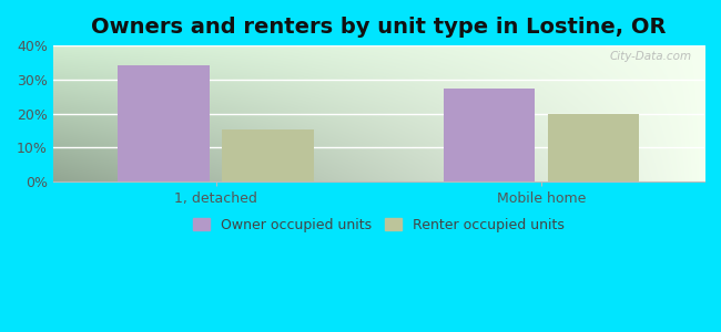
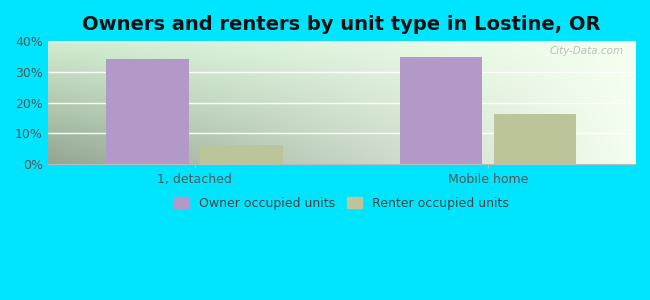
Renter occupied units/1, detached: 15.5% -> 6.1%
Owner occupied units/Mobile home: 27.5% -> 34.8%
Renter occupied units/Mobile home: 20.0% -> 16.4%
